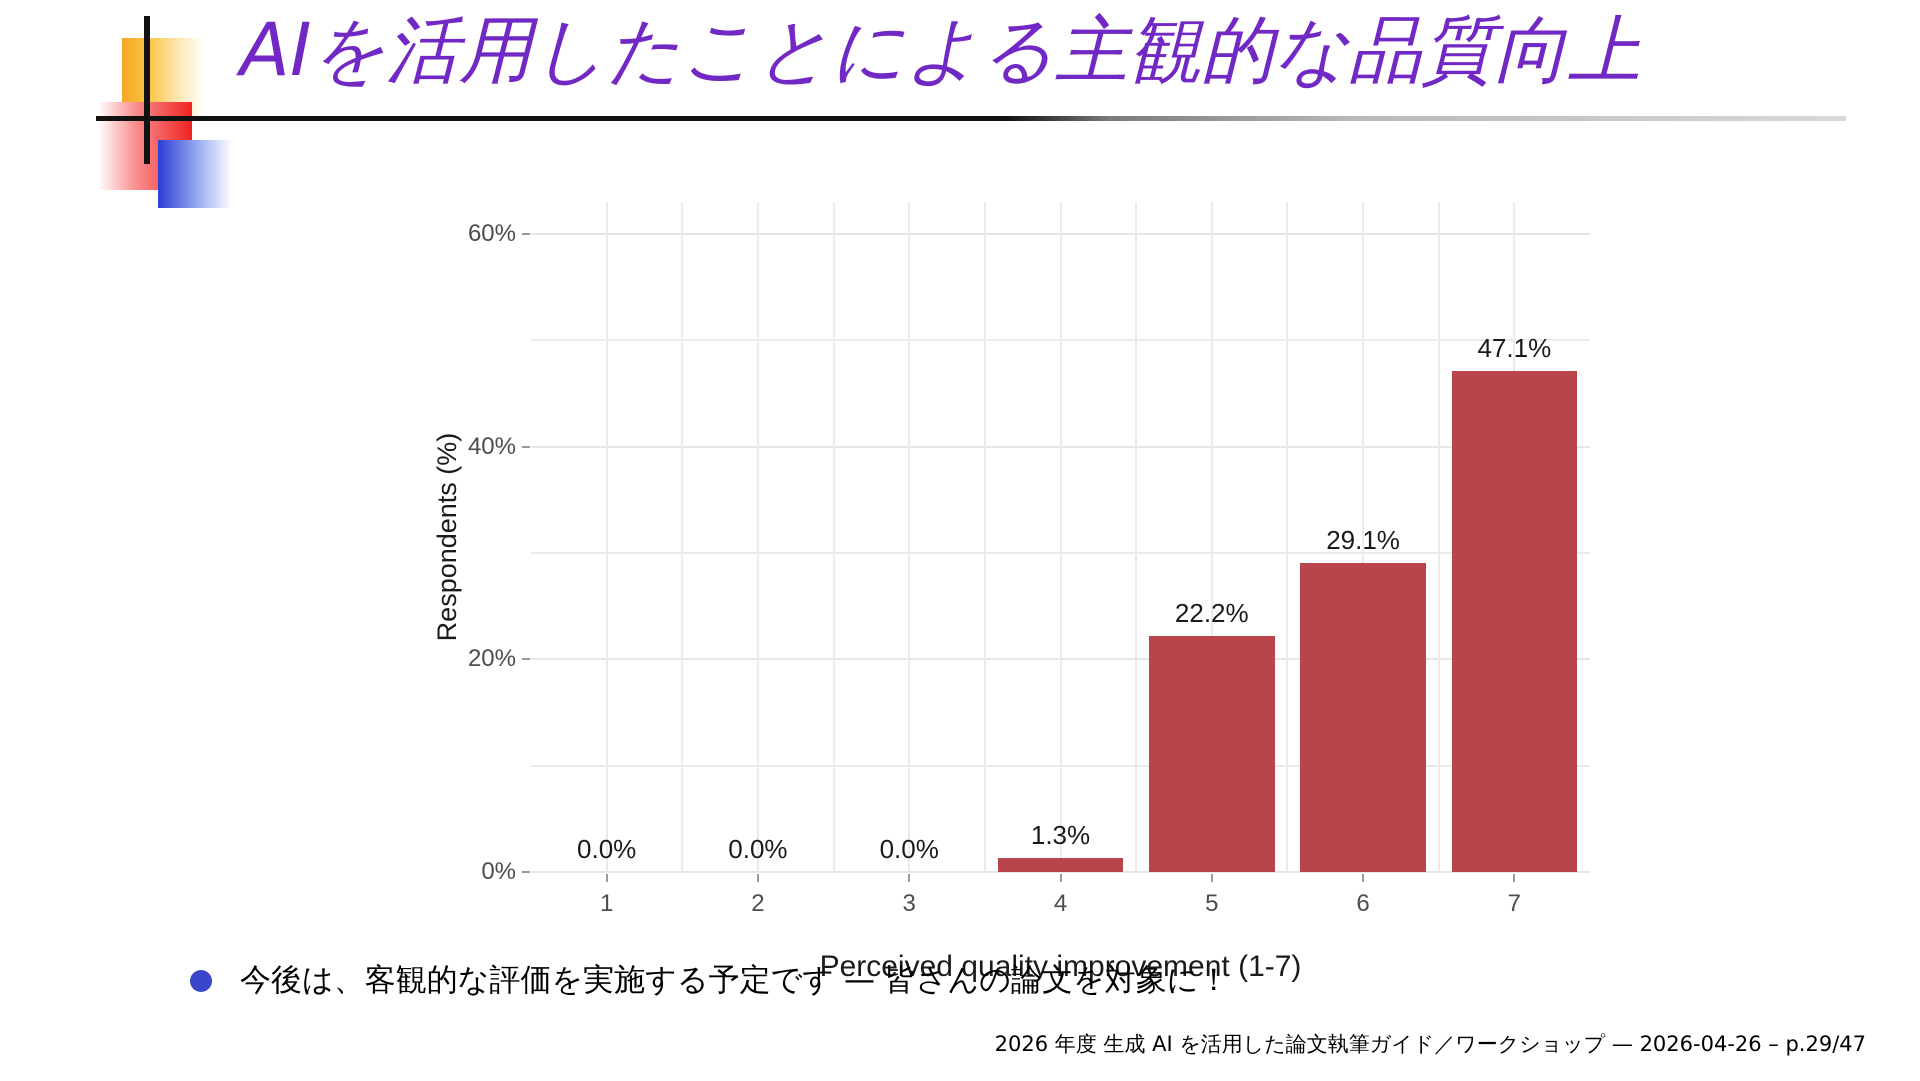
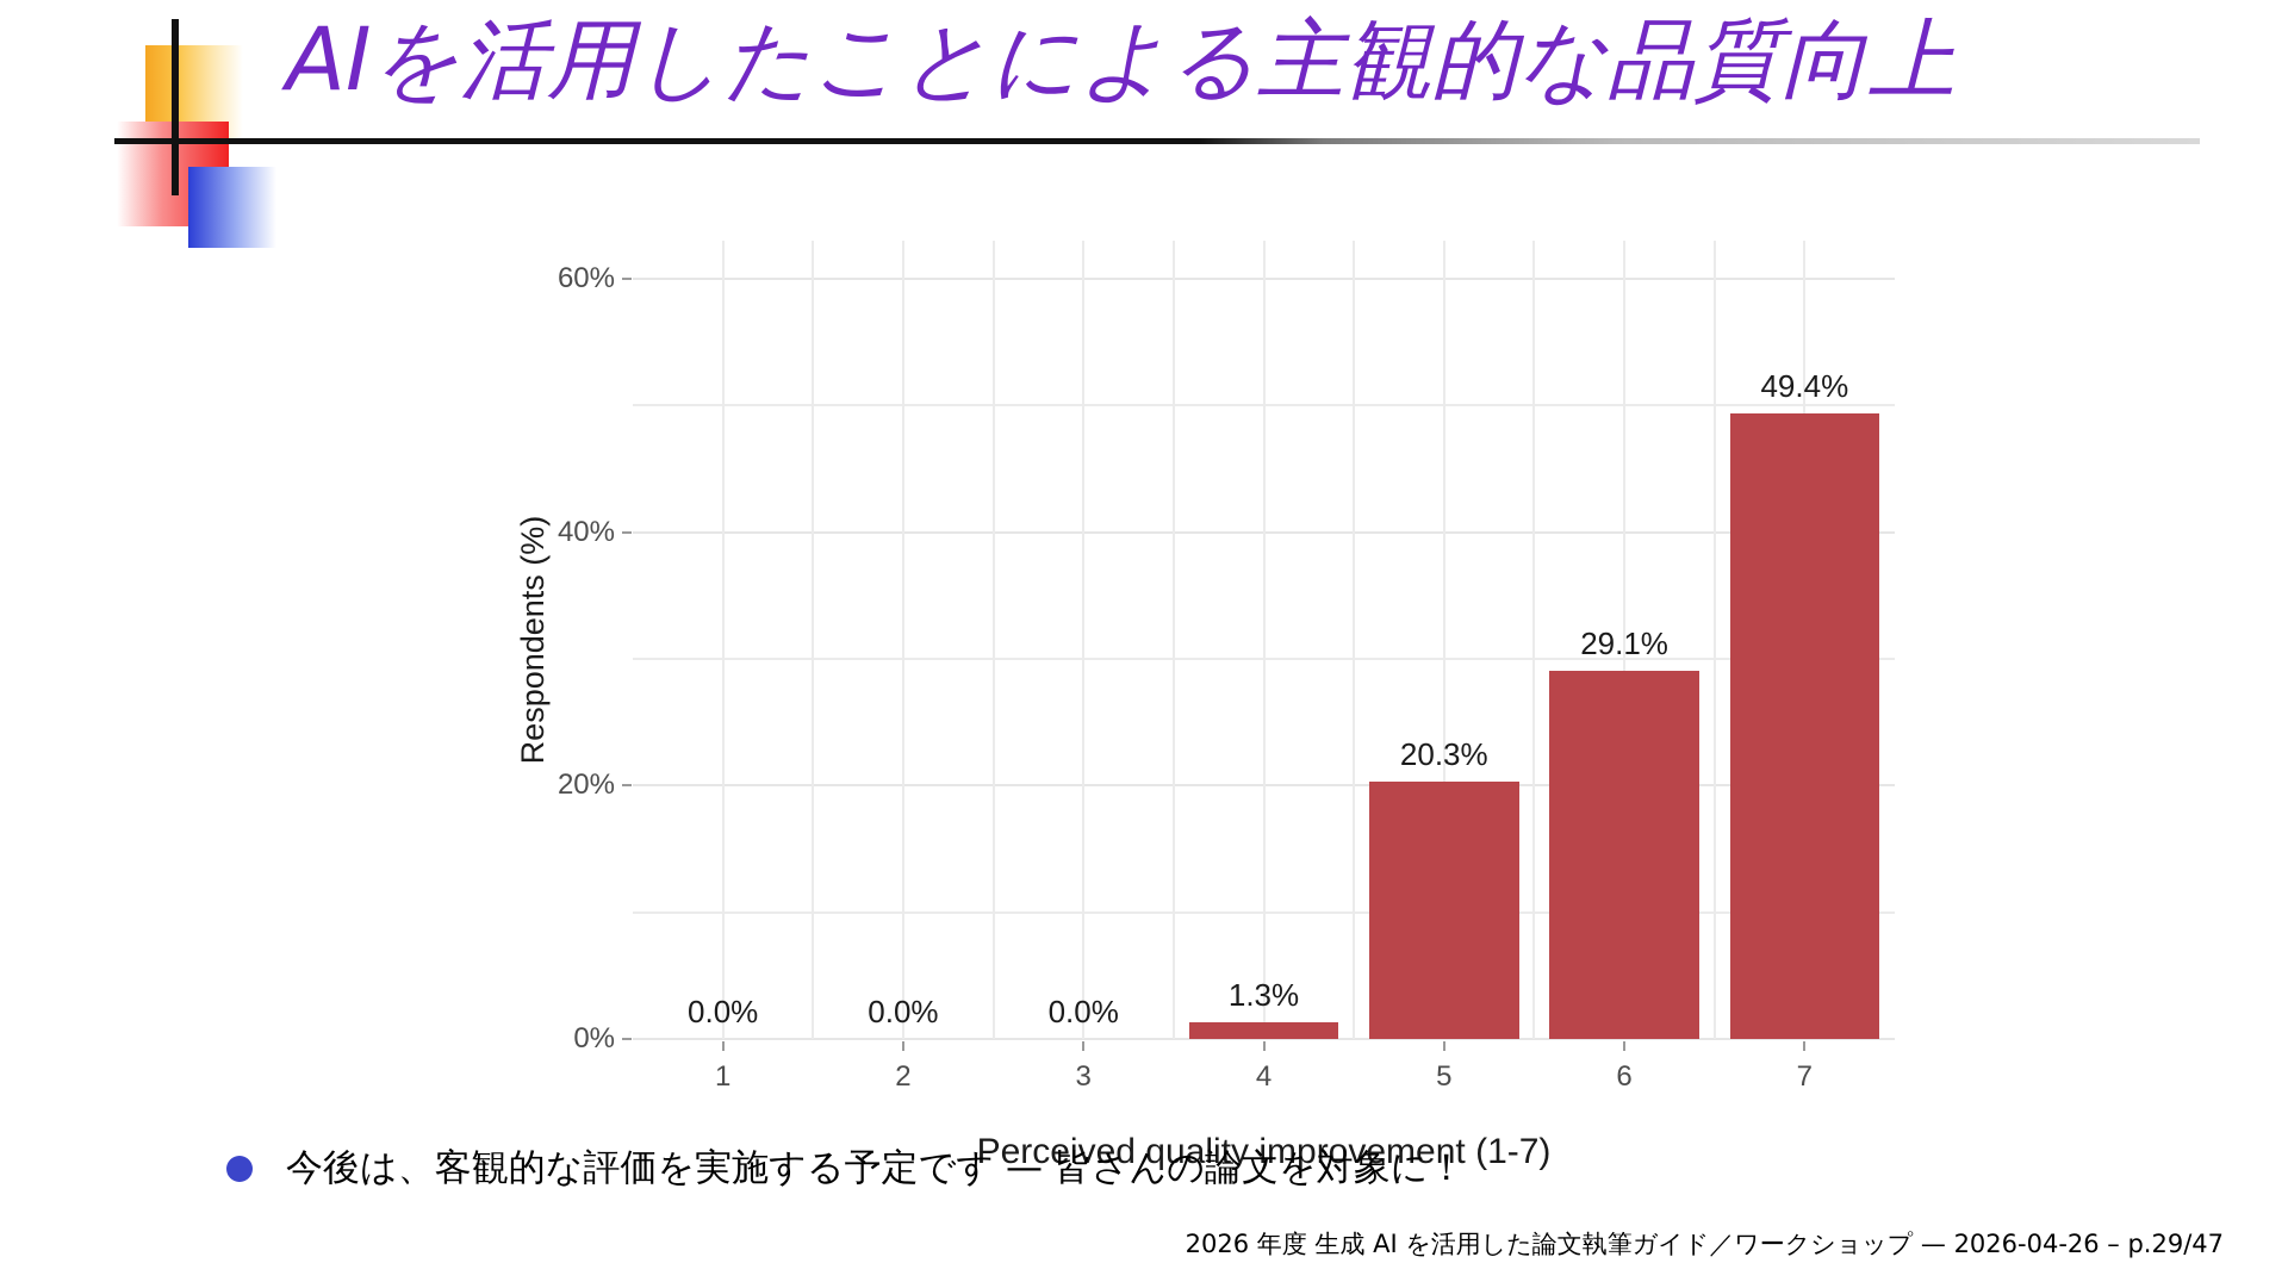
5: 22.2% -> 20.3%
7: 47.1% -> 49.4%
